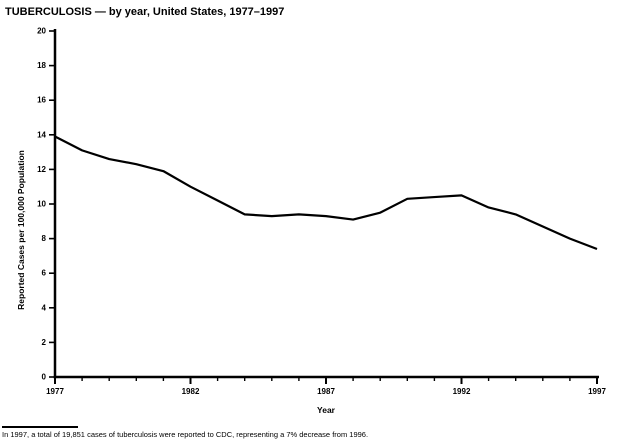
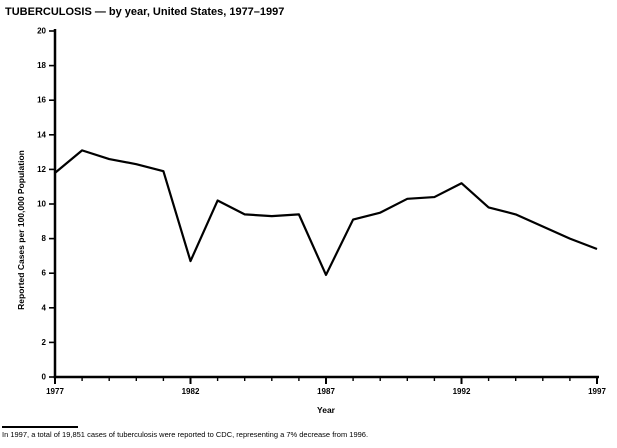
1977: 13.9 -> 11.8
1982: 11.0 -> 6.7
1987: 9.3 -> 5.9
1992: 10.5 -> 11.2
